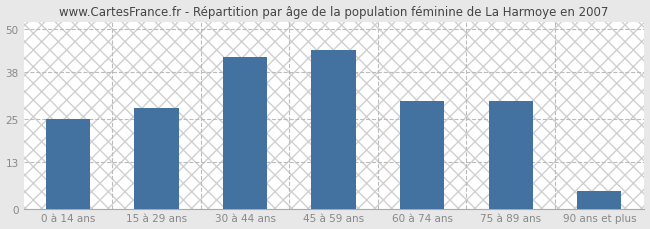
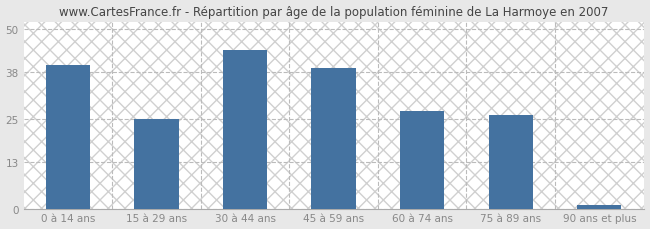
0 à 14 ans: 25 -> 40
15 à 29 ans: 28 -> 25
30 à 44 ans: 42 -> 44
45 à 59 ans: 44 -> 39
60 à 74 ans: 30 -> 27
75 à 89 ans: 30 -> 26
90 ans et plus: 5 -> 1
